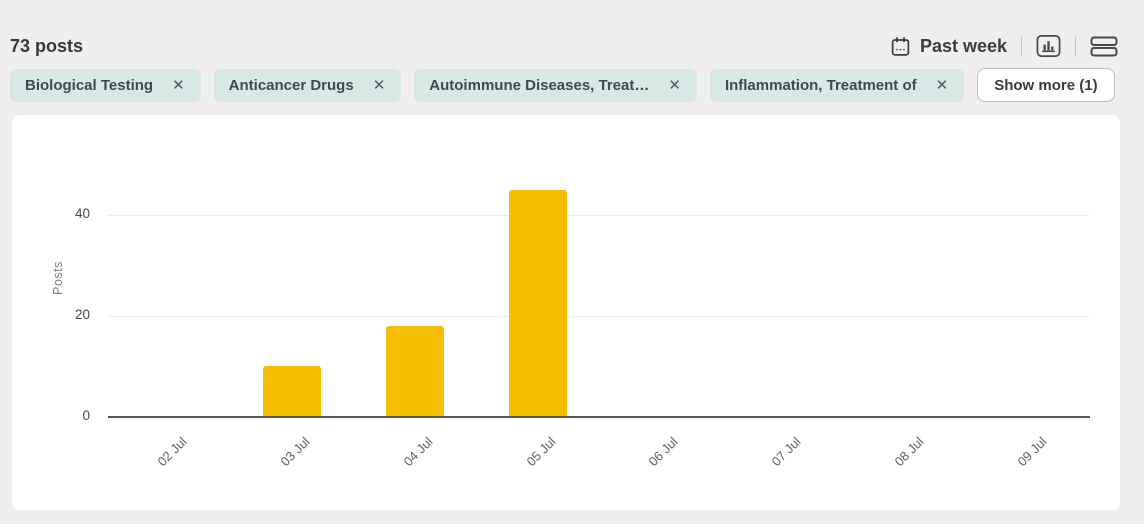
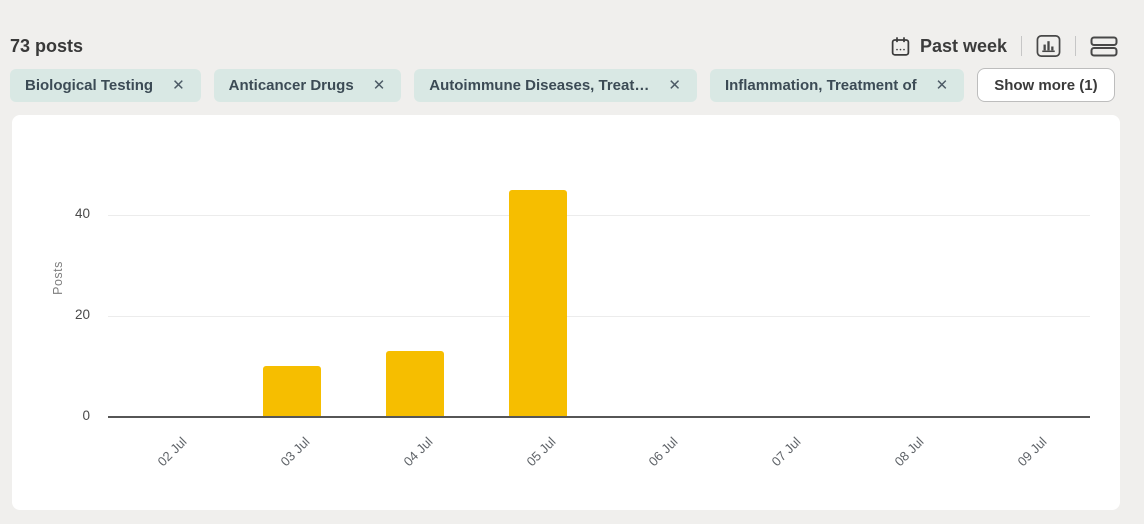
04 Jul: 18 -> 13
